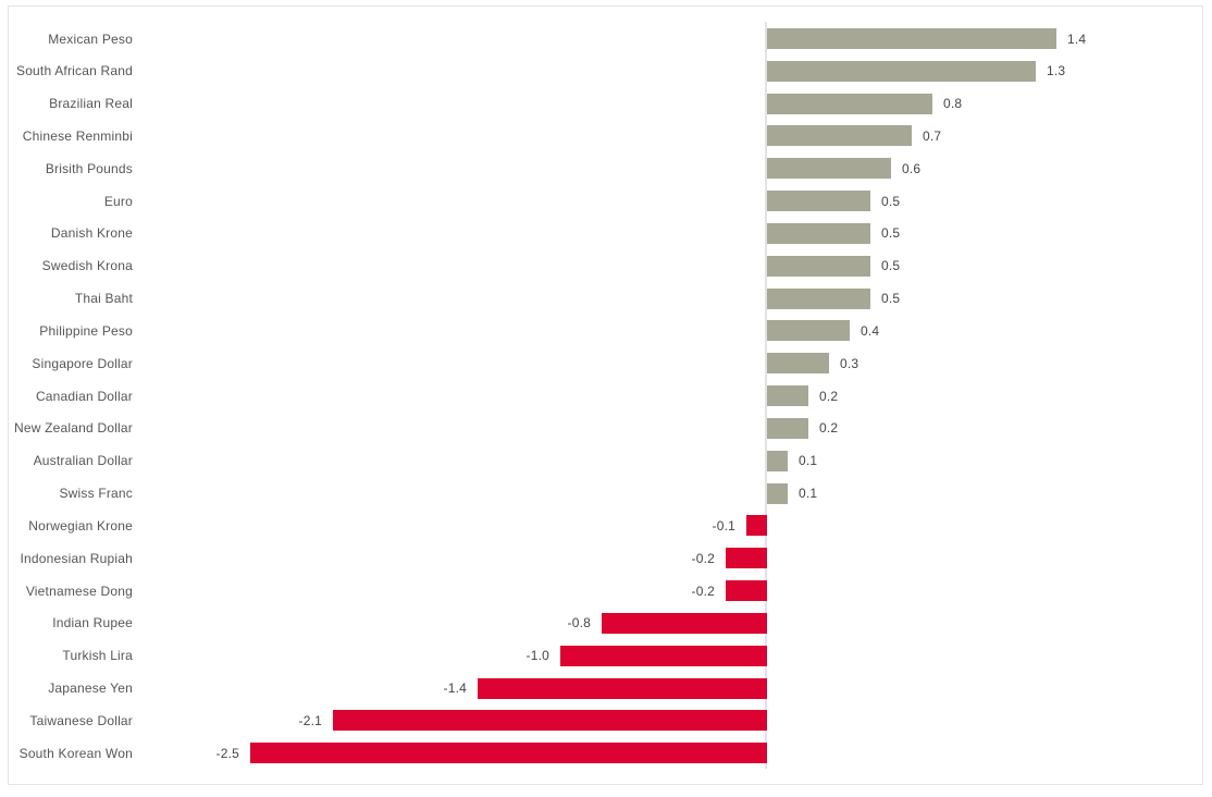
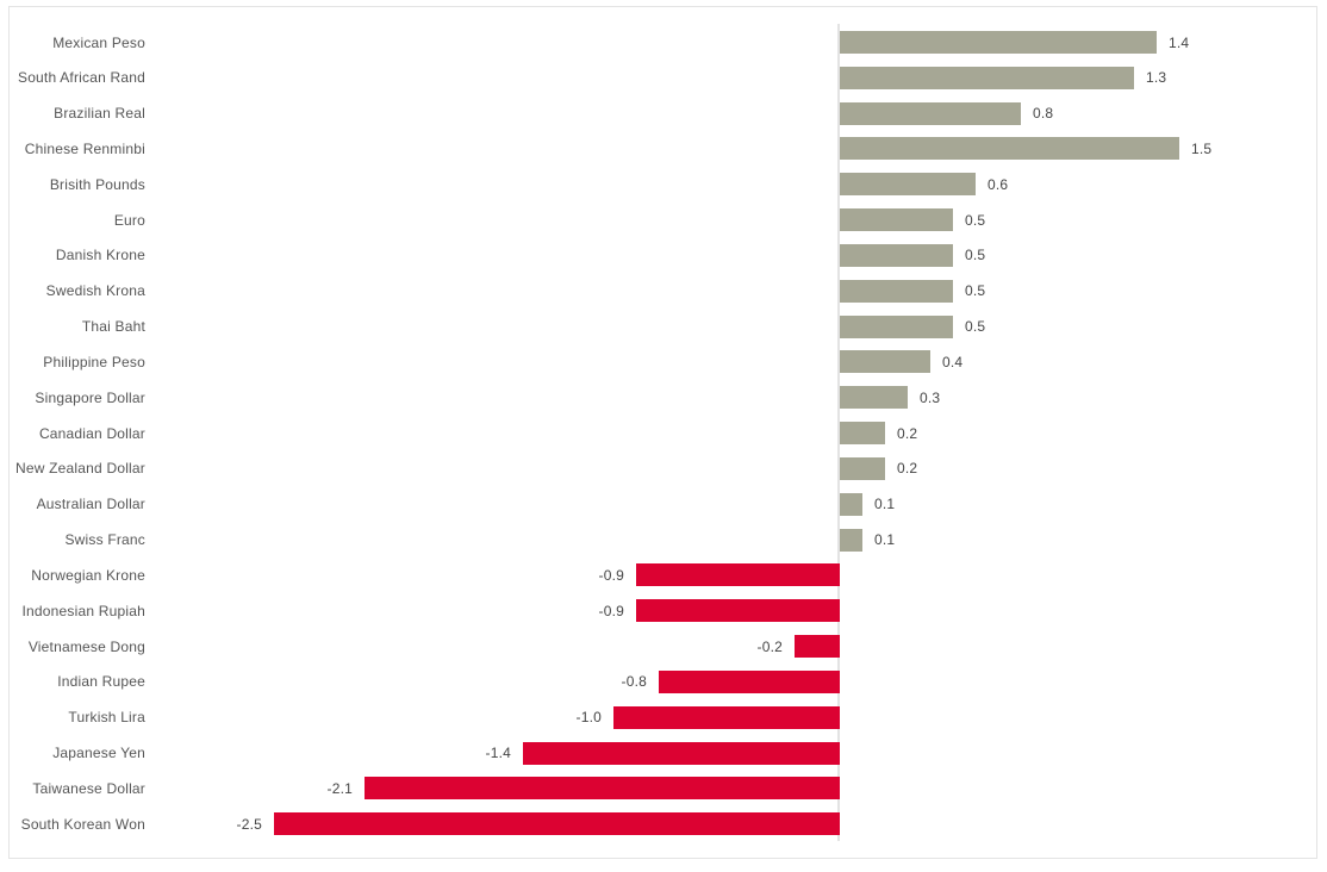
Chinese Renminbi: 0.7 -> 1.5
Norwegian Krone: -0.1 -> -0.9
Indonesian Rupiah: -0.2 -> -0.9
